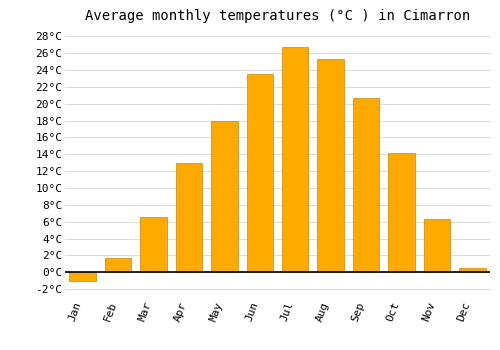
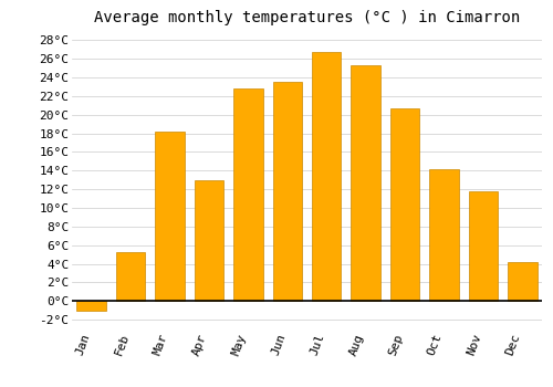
Feb: 1.7°C -> 5.2°C
Mar: 6.5°C -> 18.2°C
May: 18.0°C -> 22.8°C
Nov: 6.3°C -> 11.8°C
Dec: 0.5°C -> 4.2°C
